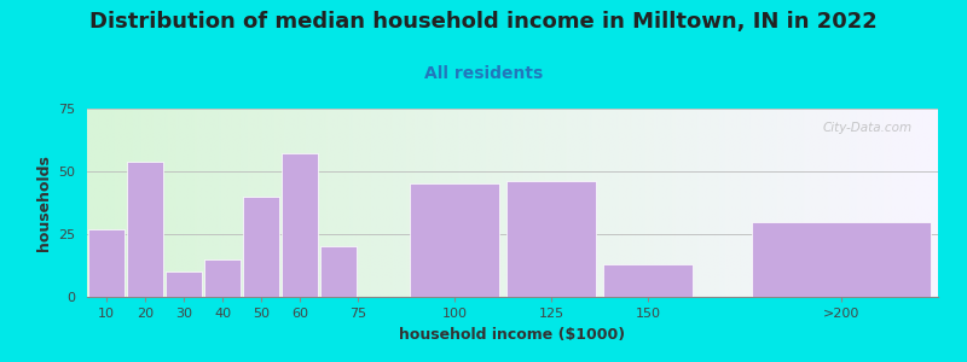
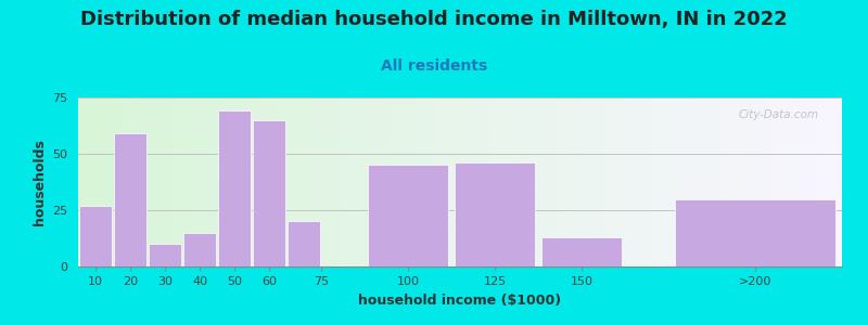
20: 54 -> 59
50: 40 -> 69
60: 57 -> 65
